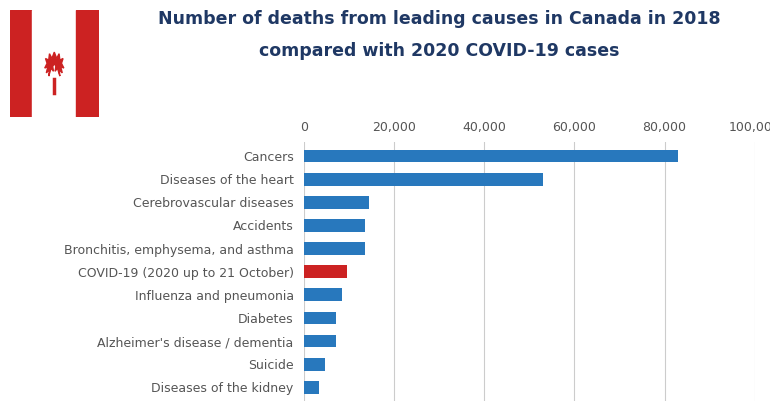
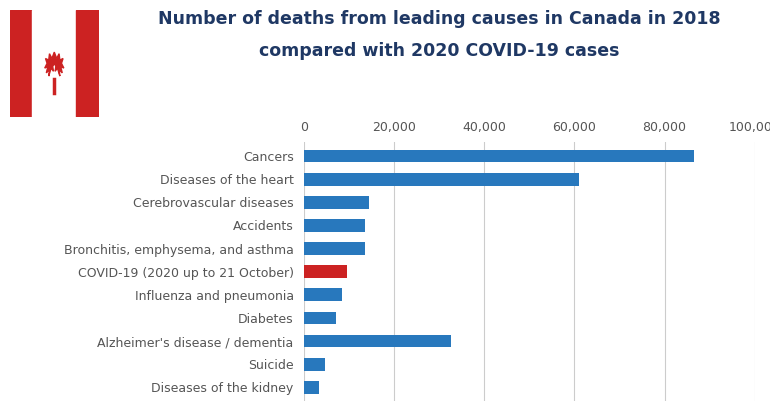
Cancers: 83,000 -> 86,500
Diseases of the heart: 53,000 -> 61,000
Alzheimer's disease / dementia: 7,000 -> 32,500
